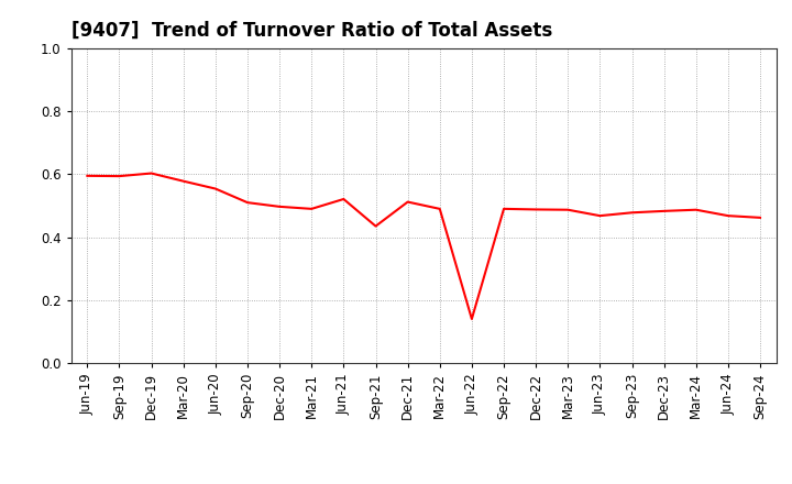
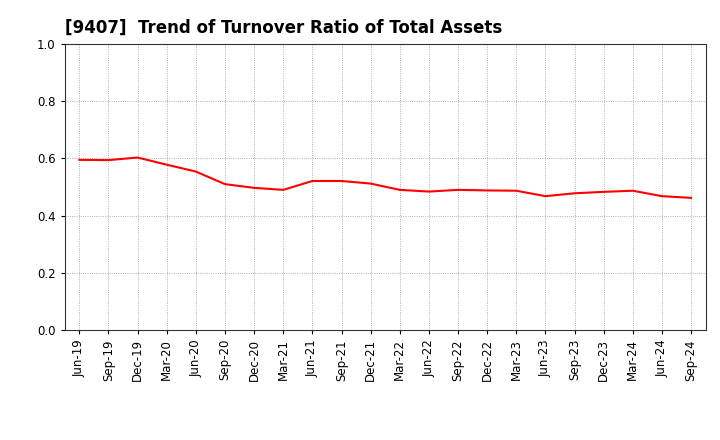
Sep-21: 0.435 -> 0.521
Jun-22: 0.140 -> 0.484
